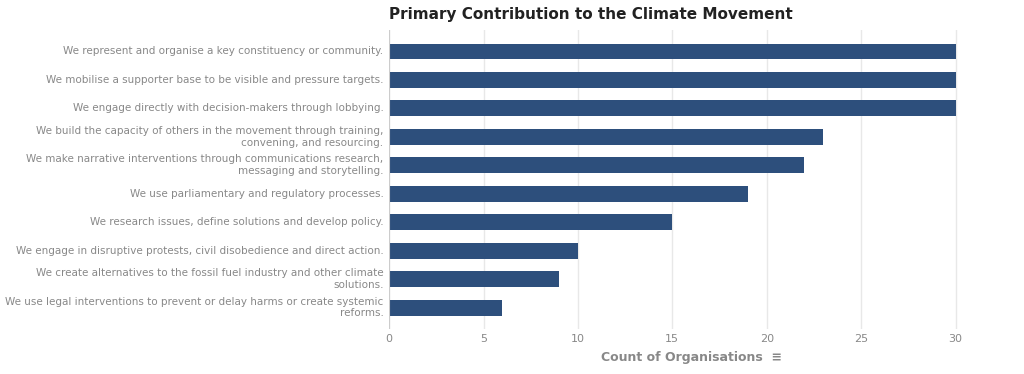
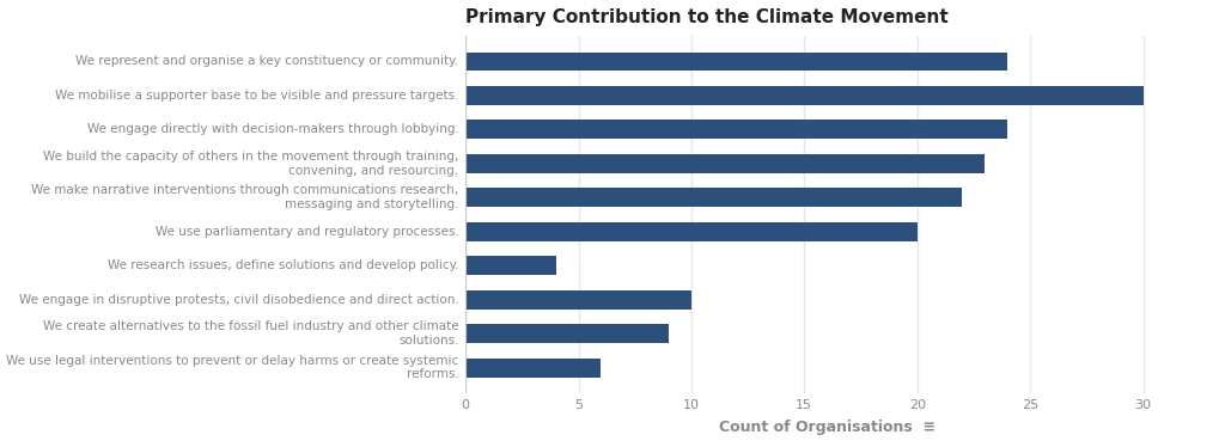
We represent and organise a key constituency or community.: 30 -> 24
We engage directly with decision-makers through lobbying.: 30 -> 24
We use parliamentary and regulatory processes.: 19 -> 20
We research issues, define solutions and develop policy.: 15 -> 4
